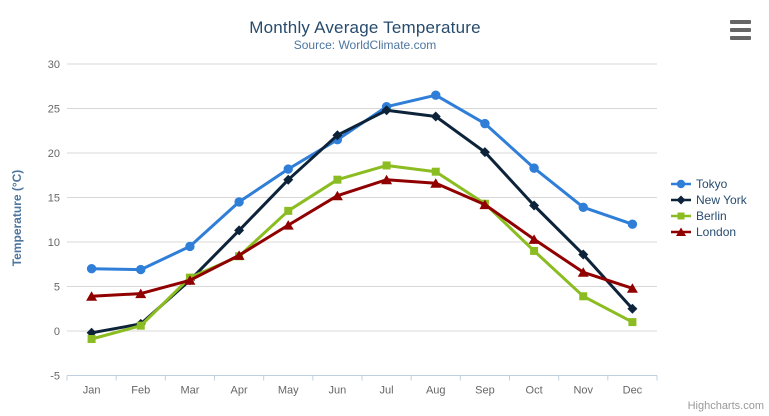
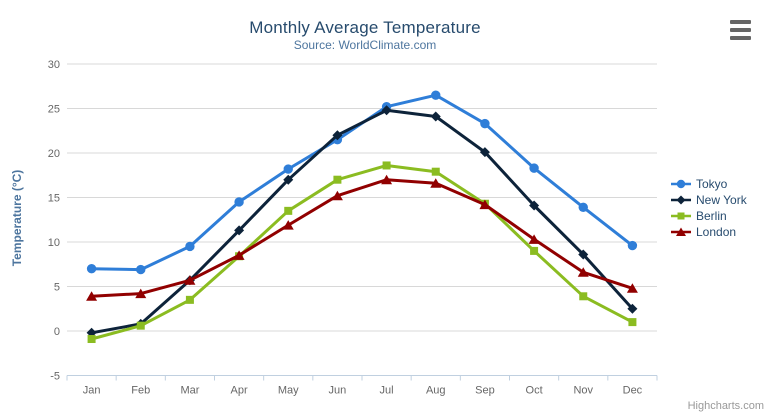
Berlin/Mar: 6 -> 4
Tokyo/Dec: 12 -> 10
